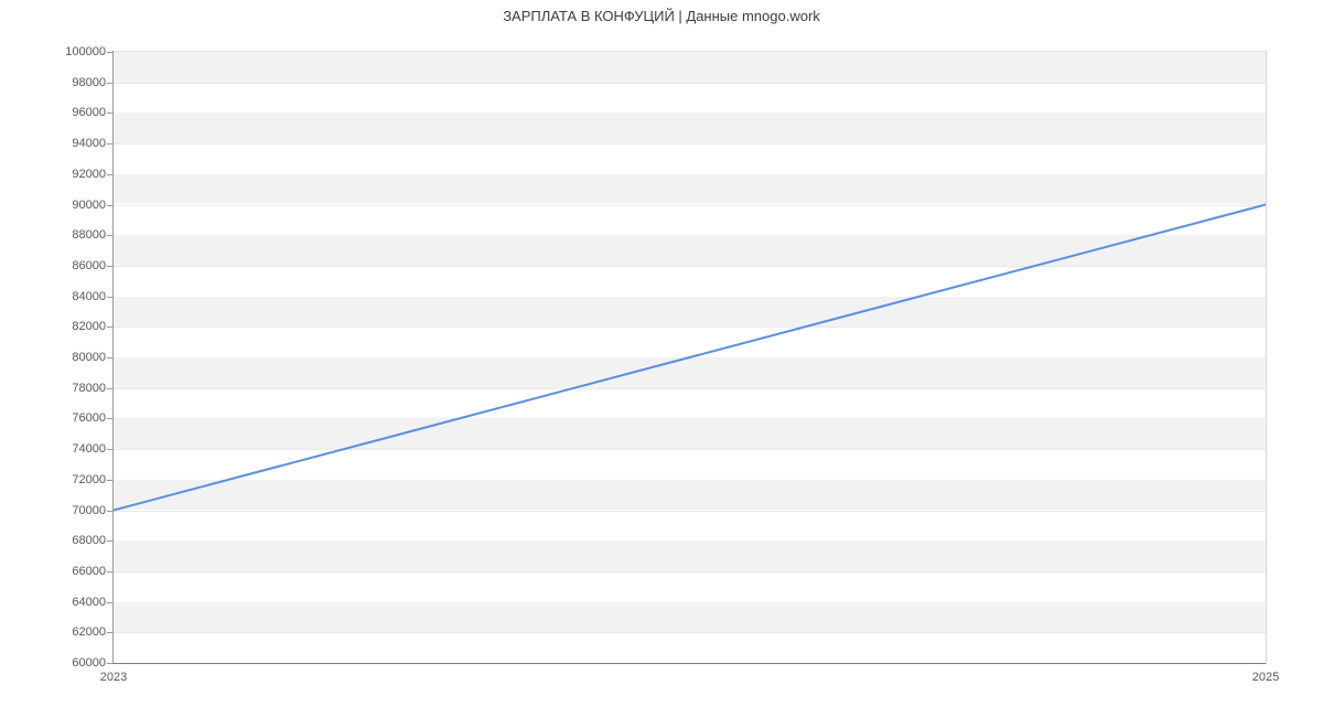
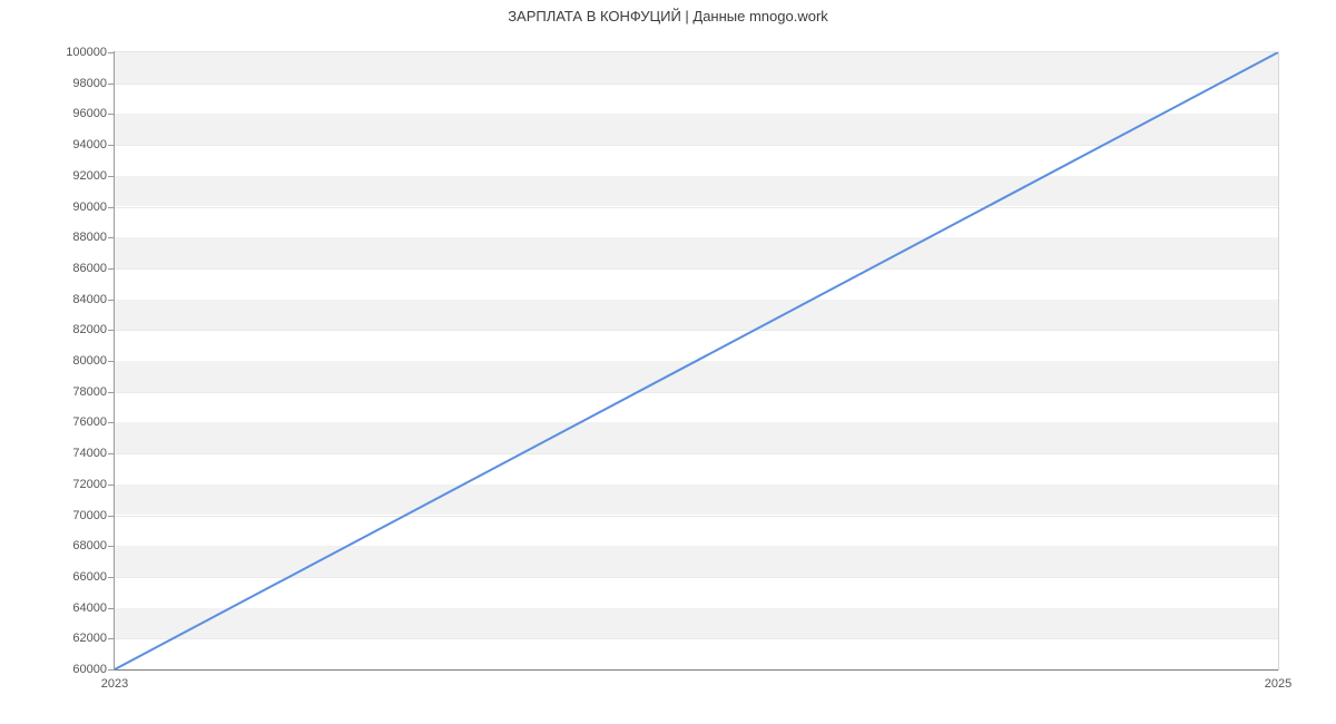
2023: 70000 -> 60000
2025: 90000 -> 100000
